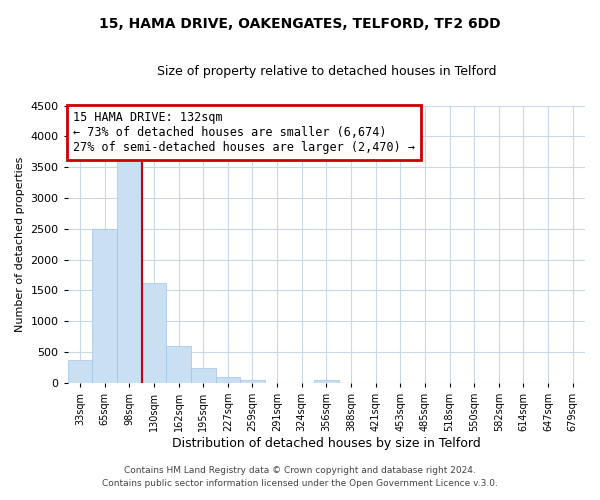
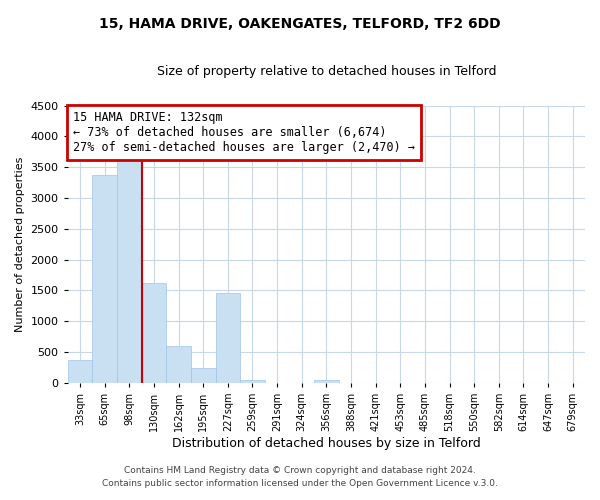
65sqm: 2500 -> 3380
227sqm: 100 -> 1460
